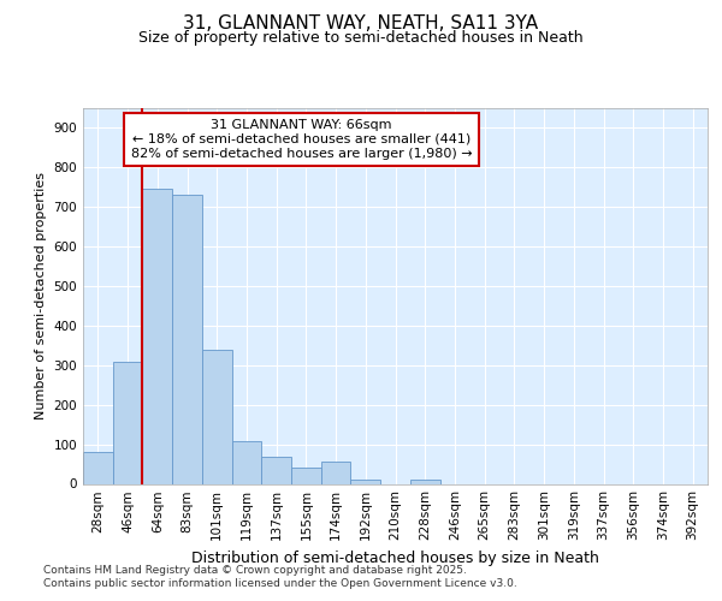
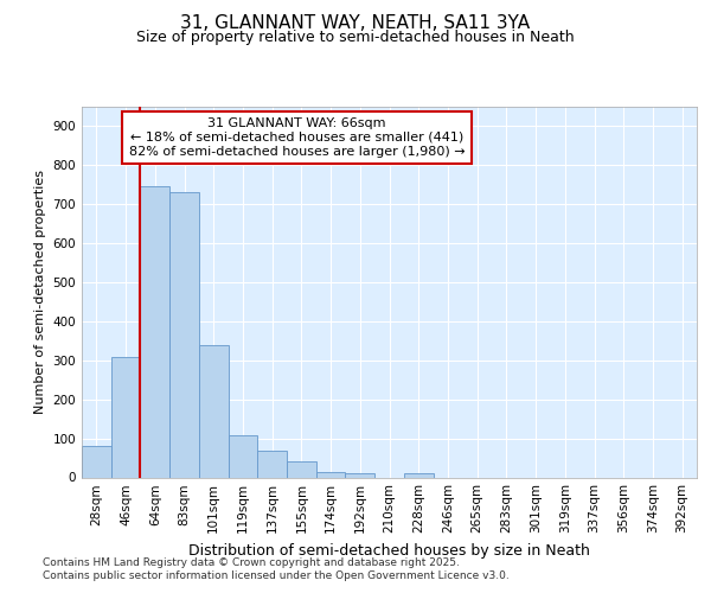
174sqm: 55 -> 15
